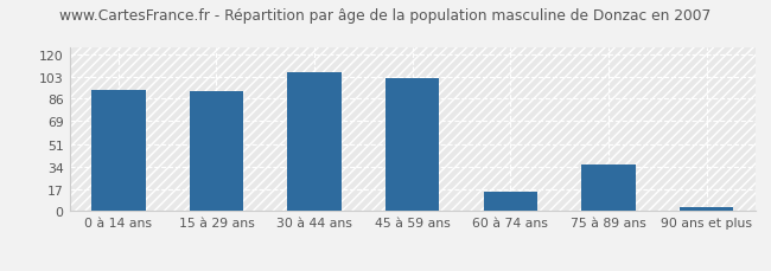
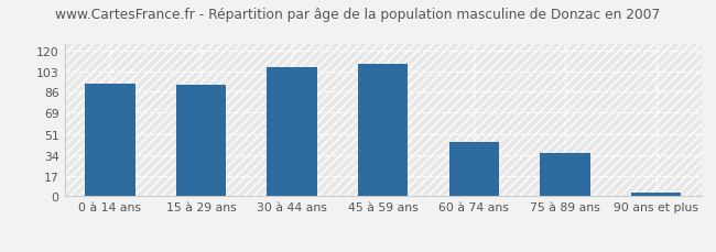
45 à 59 ans: 102 -> 109
60 à 74 ans: 15 -> 45
